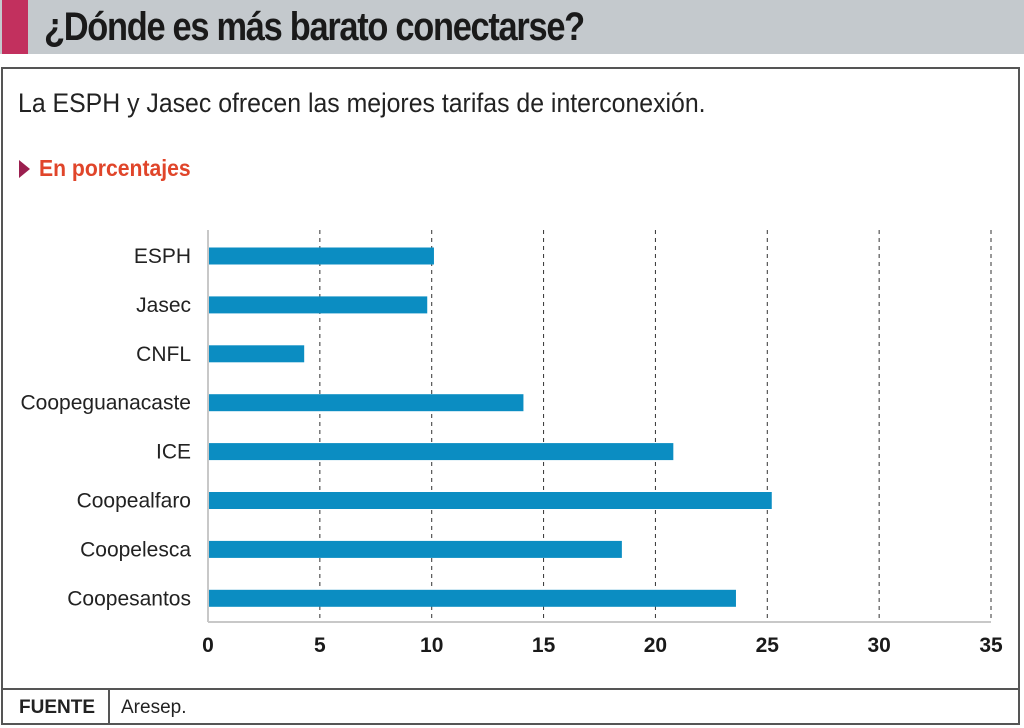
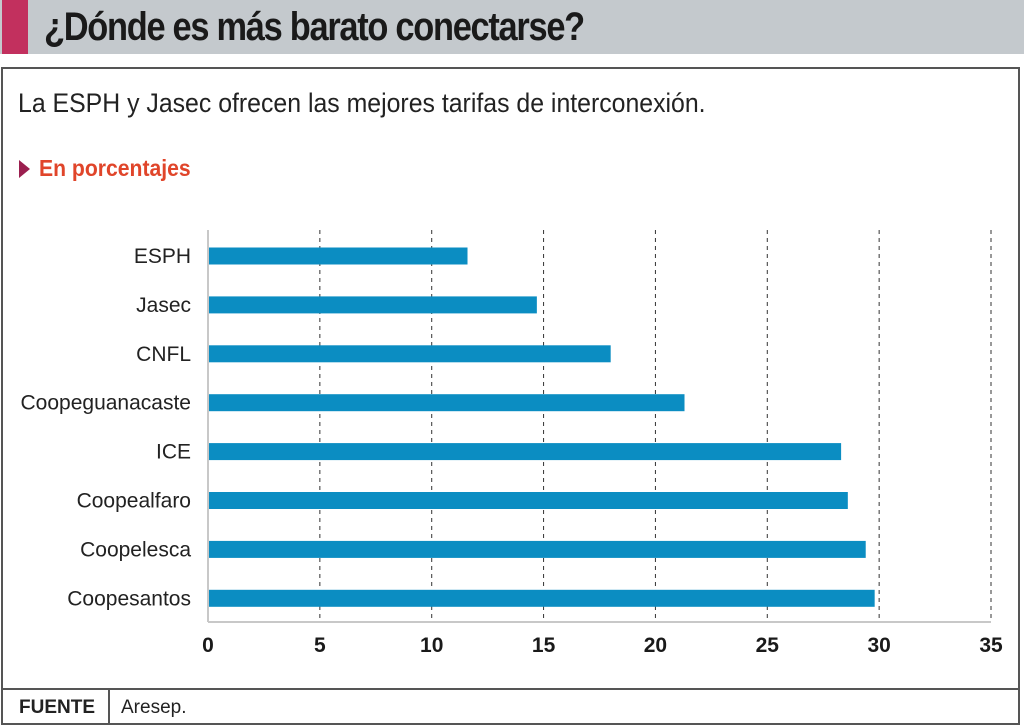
ESPH: 10.1 -> 11.6
Jasec: 9.8 -> 14.7
CNFL: 4.3 -> 18.0
Coopeguanacaste: 14.1 -> 21.3
ICE: 20.8 -> 28.3
Coopealfaro: 25.2 -> 28.6
Coopelesca: 18.5 -> 29.4
Coopesantos: 23.6 -> 29.8
